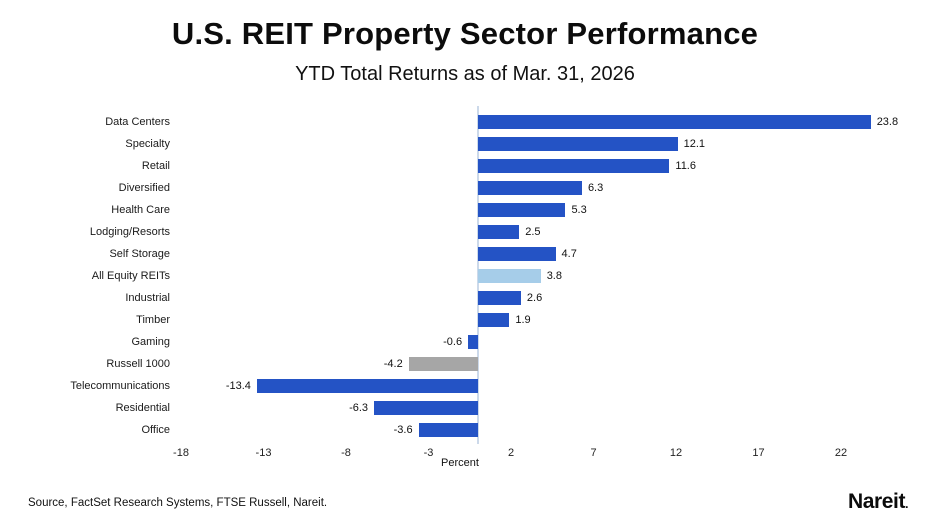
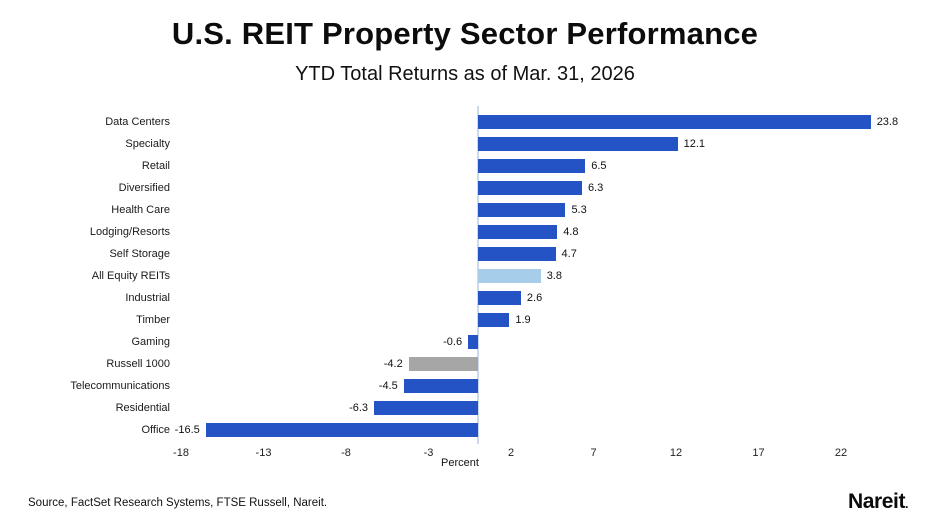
Retail: 11.6 -> 6.5
Lodging/Resorts: 2.5 -> 4.8
Telecommunications: -13.4 -> -4.5
Office: -3.6 -> -16.5
